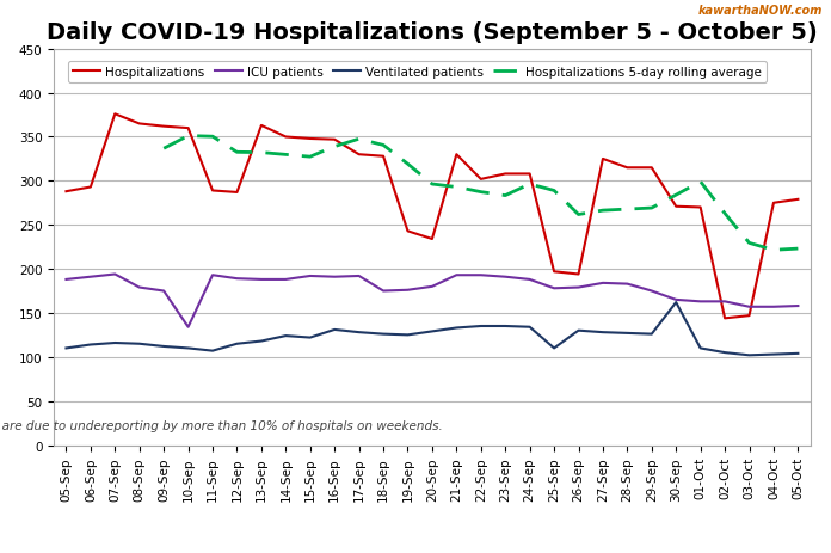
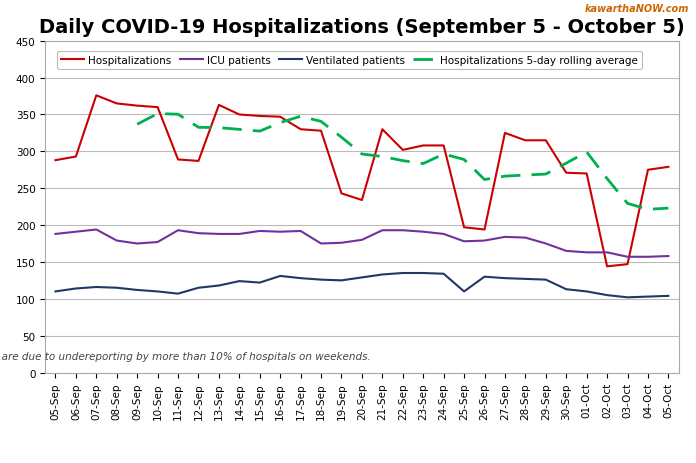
ICU patients/10-Sep: 134 -> 177
Ventilated patients/30-Sep: 162 -> 113
